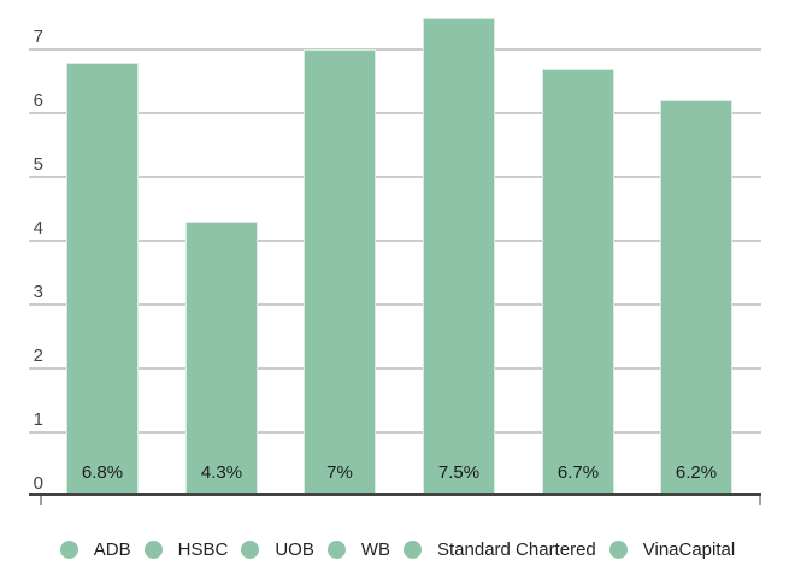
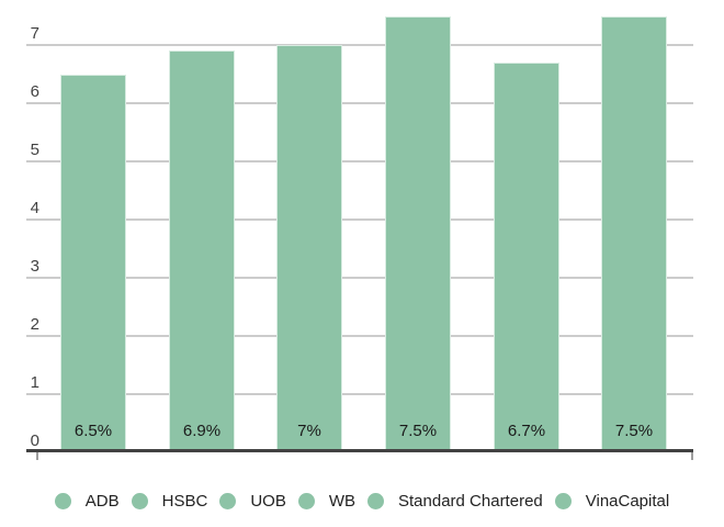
ADB: 6.8% -> 6.5%
HSBC: 4.3% -> 6.9%
VinaCapital: 6.2% -> 7.5%
